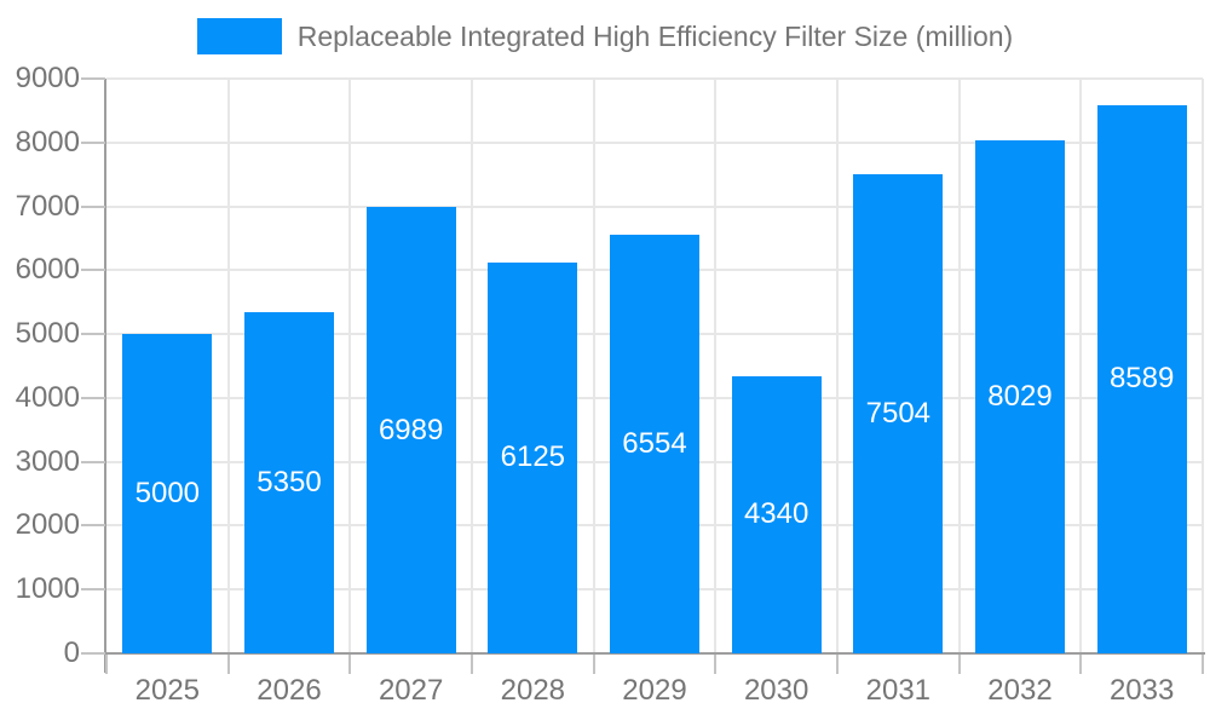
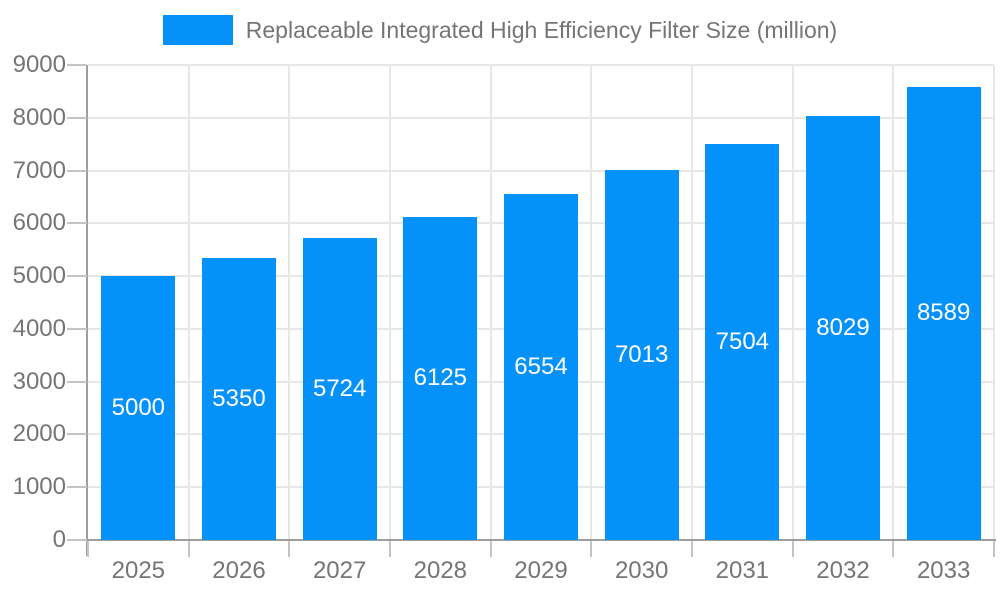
2027: 6989 -> 5724
2030: 4340 -> 7013
